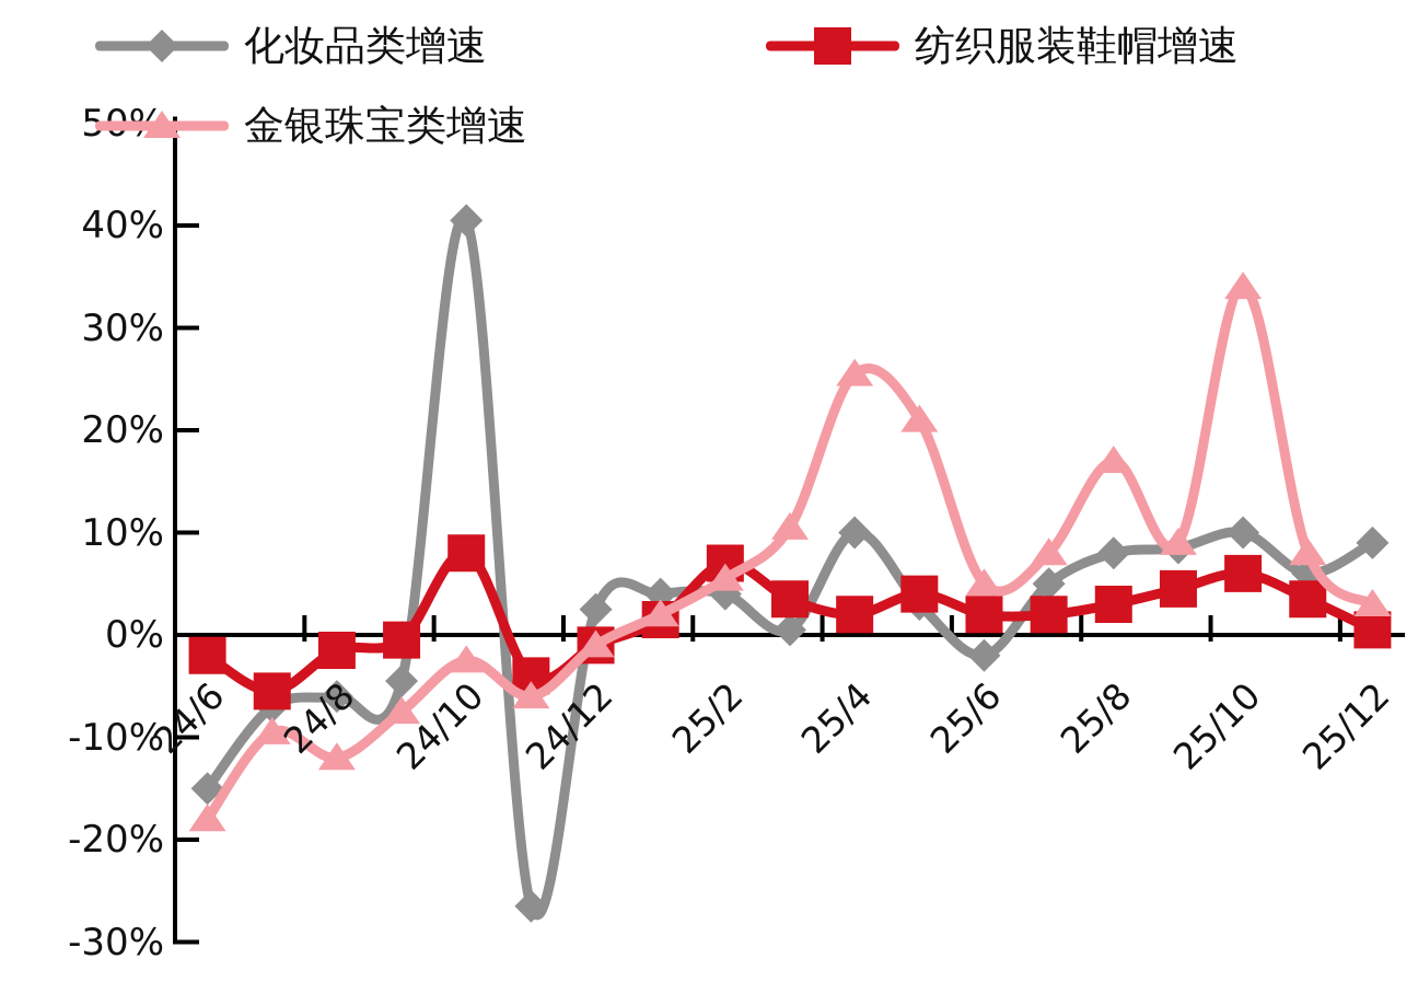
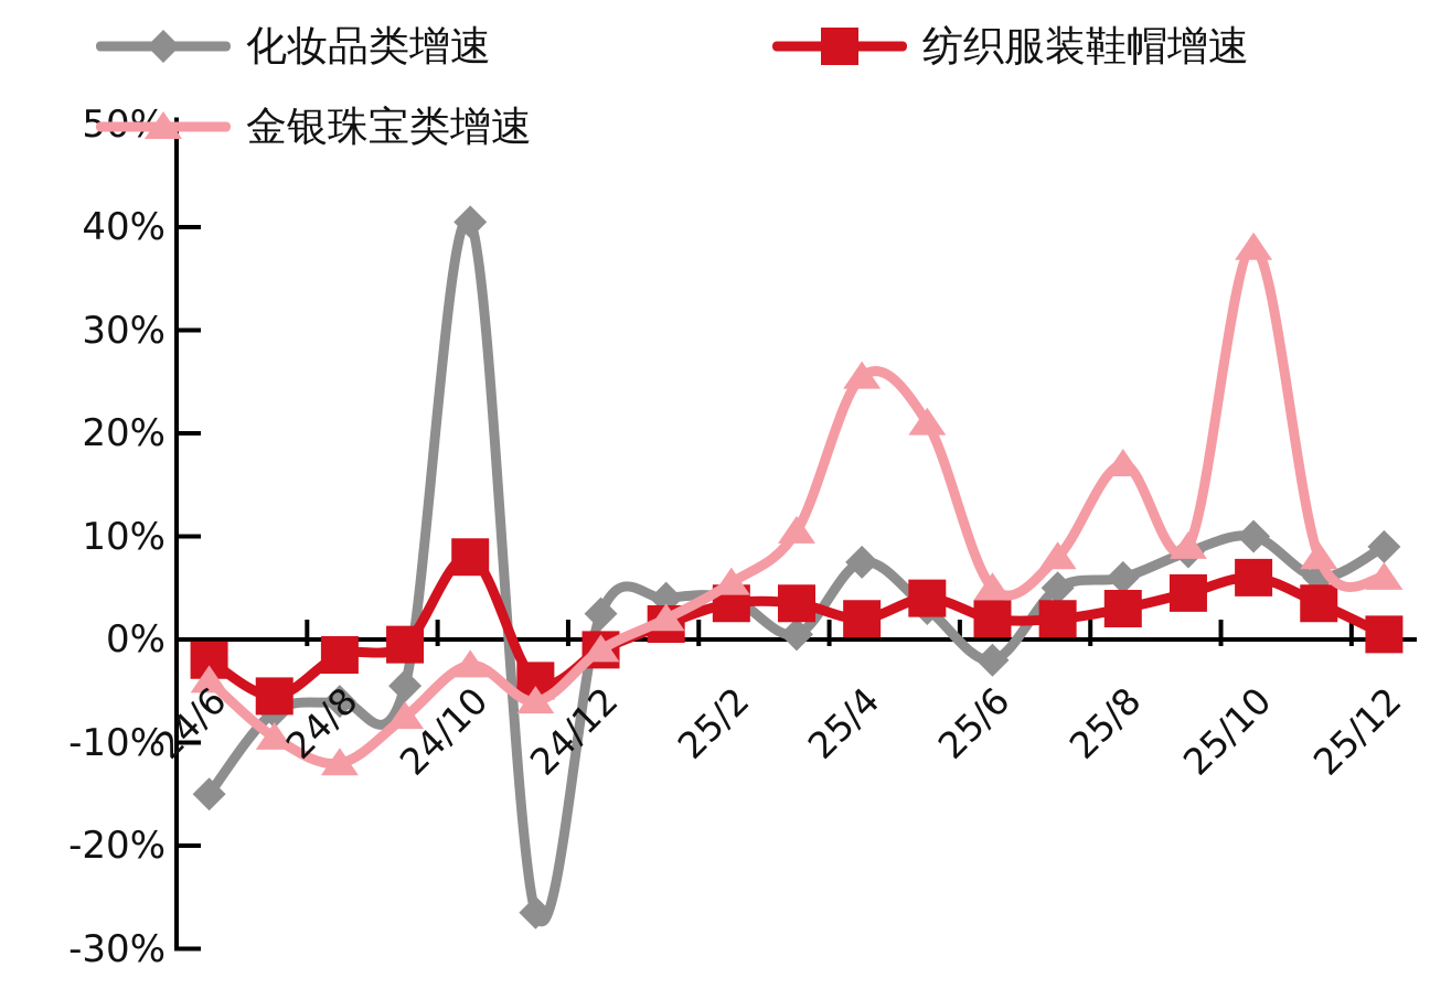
金银珠宝类增速/24/6: -18% -> -4%
纺织服装鞋帽增速/25/2: 7% -> 4%
化妆品类增速/25/4: 10% -> 8%
化妆品类增速/25/8: 8% -> 6%
金银珠宝类增速/25/10: 34% -> 38%
金银珠宝类增速/25/12: 3% -> 6%
